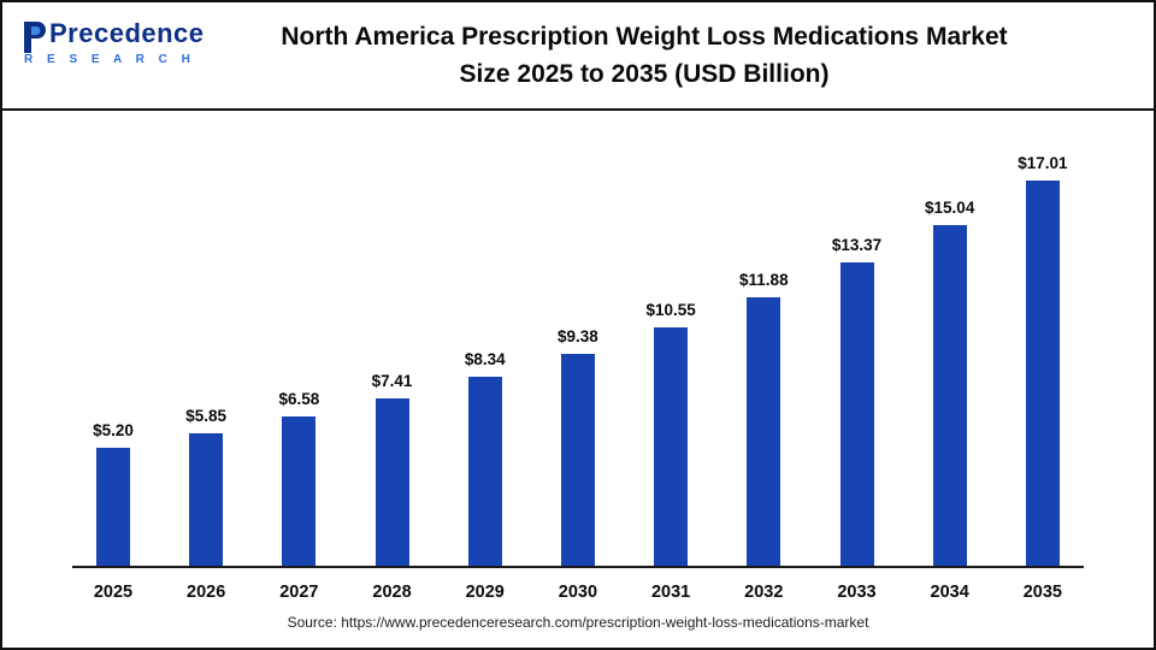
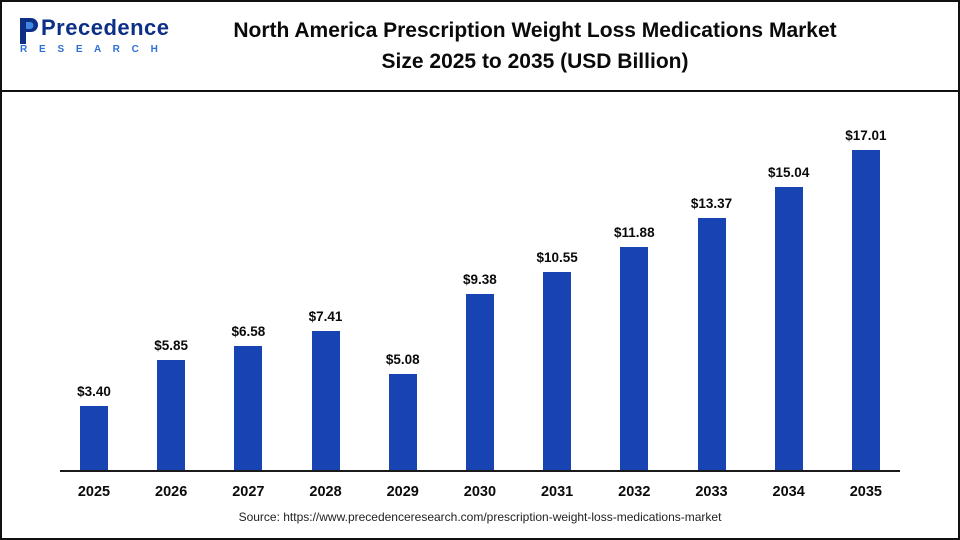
2025: $5.20 -> $3.40
2029: $8.34 -> $5.08
